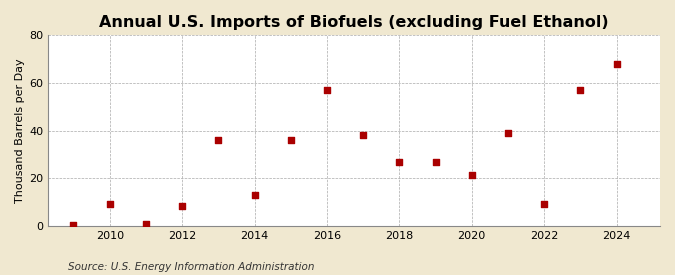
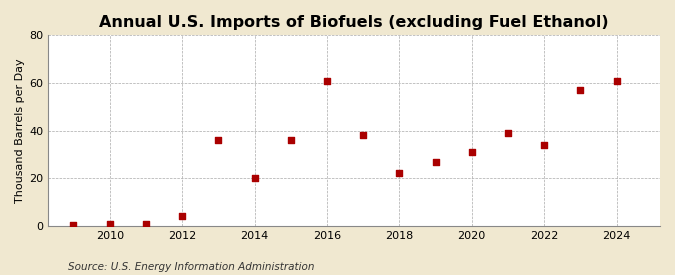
2010: 9.0 -> 1.0
2012: 8.5 -> 4.0
2014: 13.0 -> 20.0
2016: 57.0 -> 61.0
2018: 27.0 -> 22.0
2020: 21.5 -> 31.0
2022: 9.0 -> 34.0
2024: 68.0 -> 61.0
